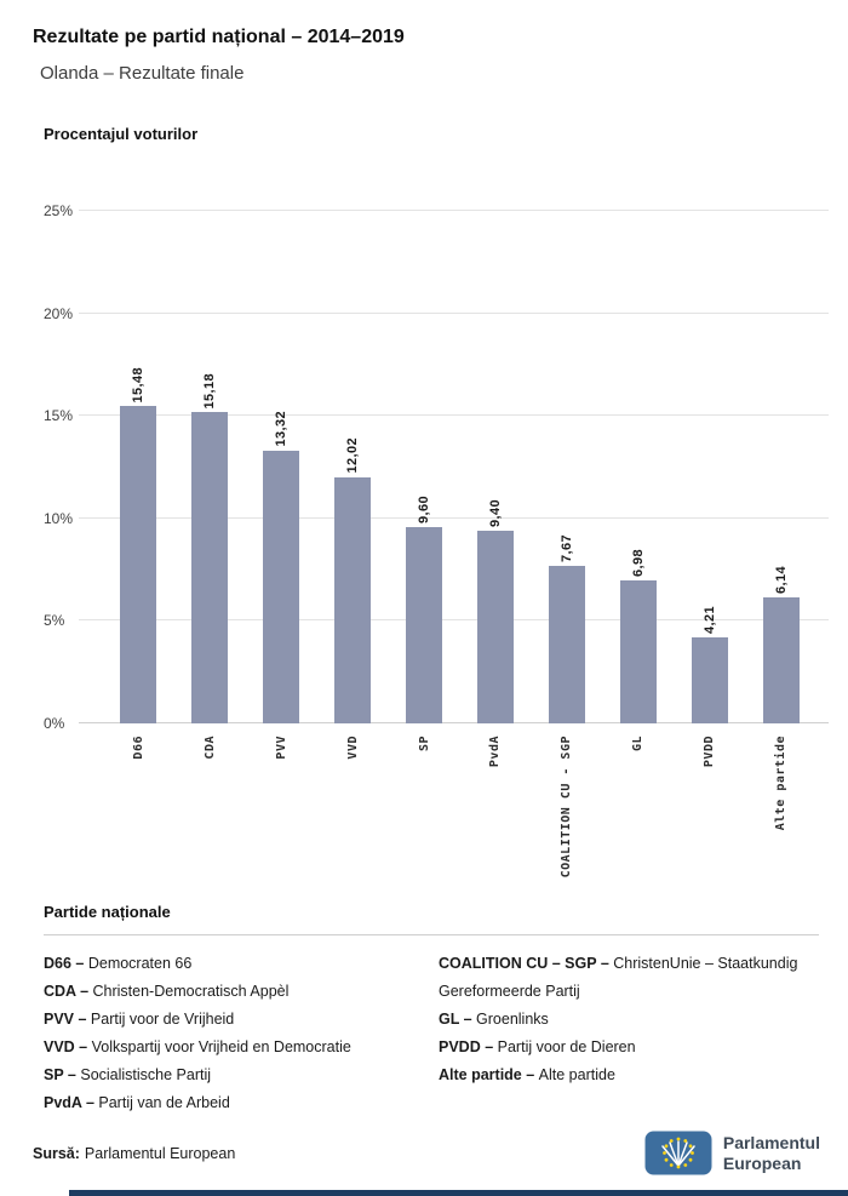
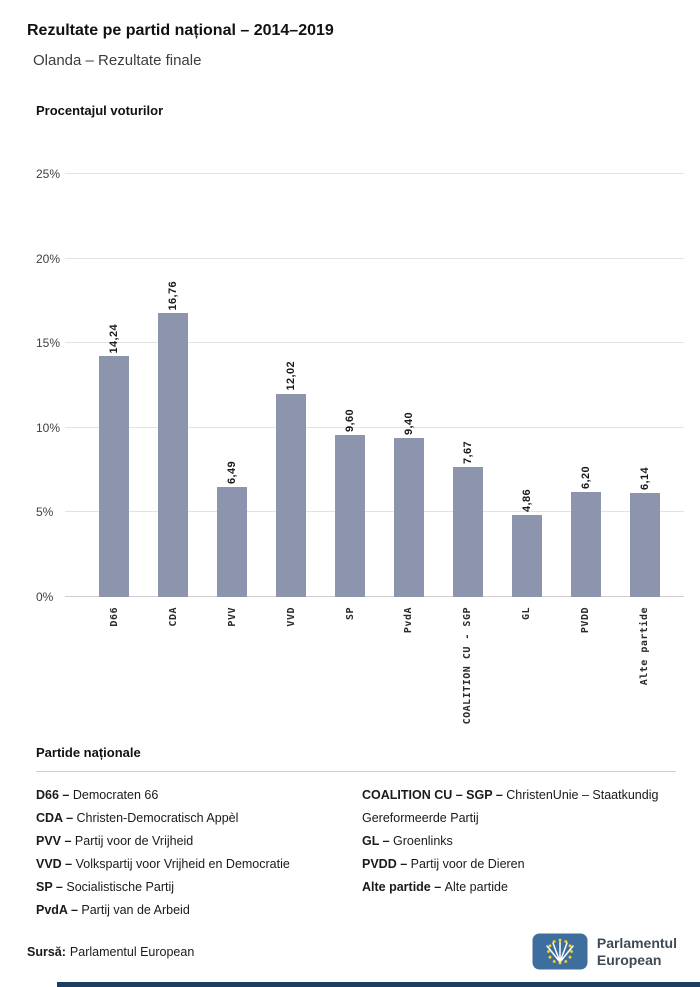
D66: 15,48 -> 14,24
CDA: 15,18 -> 16,76
PVV: 13,32 -> 6,49
GL: 6,98 -> 4,86
PVDD: 4,21 -> 6,20
